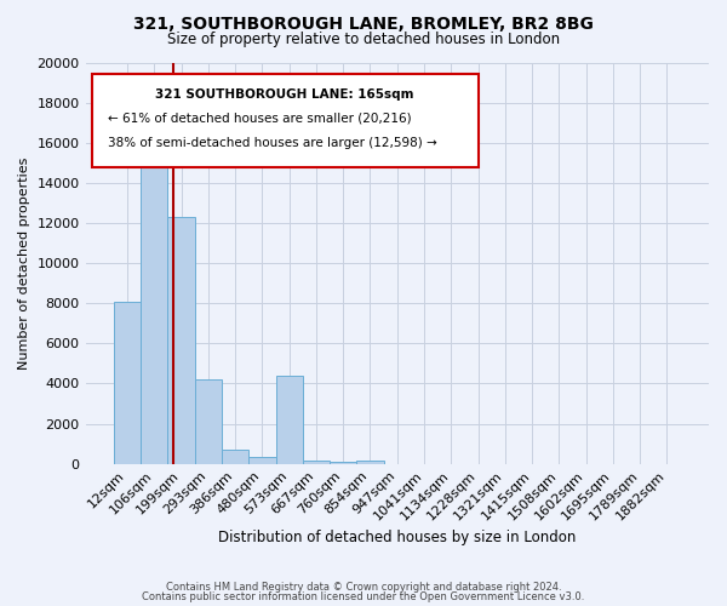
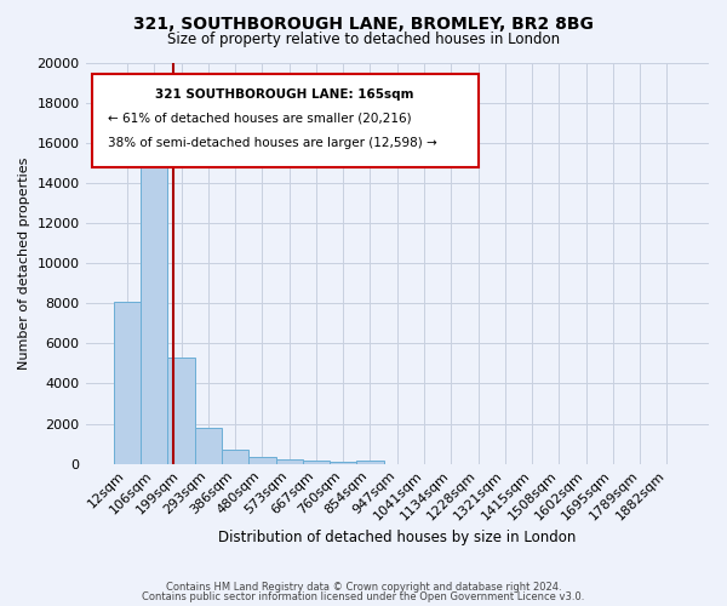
199sqm: 12300 -> 5300
293sqm: 4200 -> 1800
573sqm: 4400 -> 200
